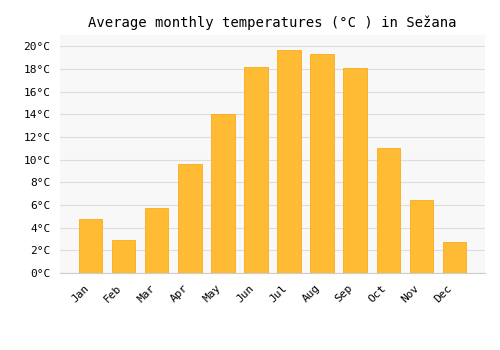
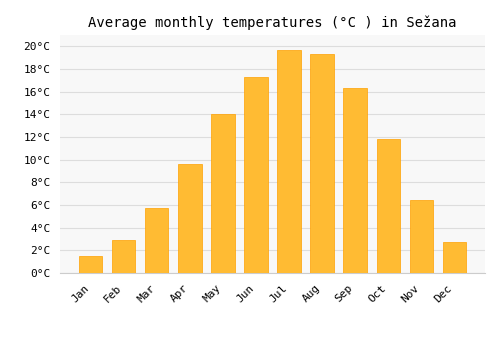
Jan: 4.8°C -> 1.5°C
Jun: 18.2°C -> 17.3°C
Sep: 18.1°C -> 16.3°C
Oct: 11.0°C -> 11.8°C
